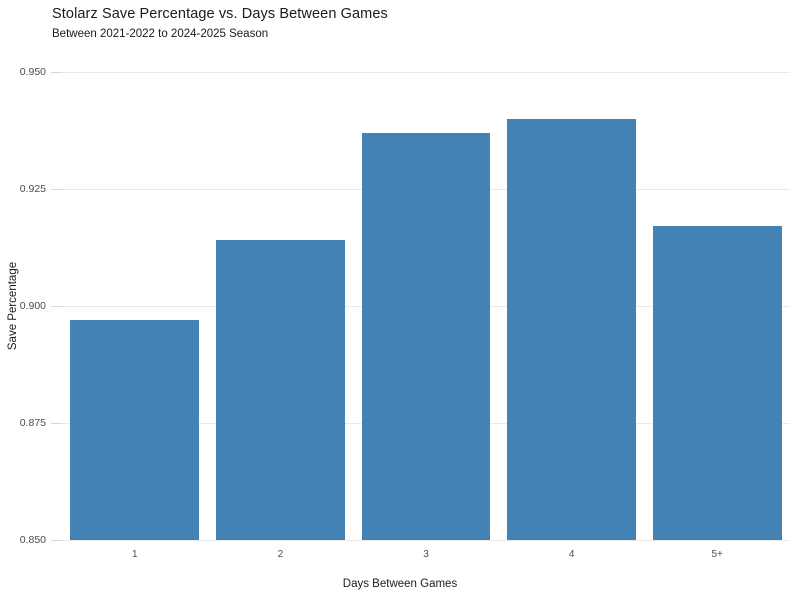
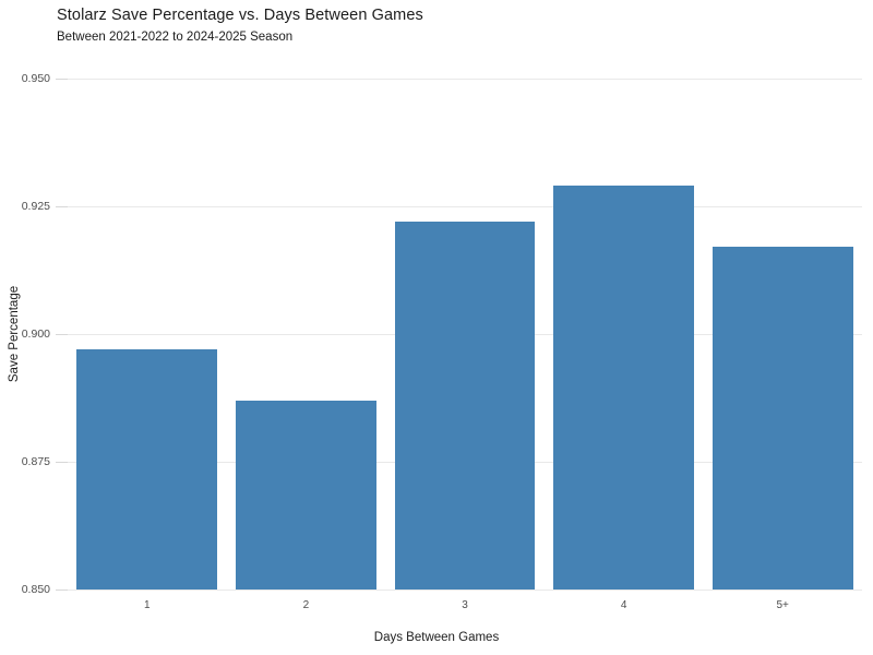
2: 0.914 -> 0.887
3: 0.937 -> 0.922
4: 0.940 -> 0.929
